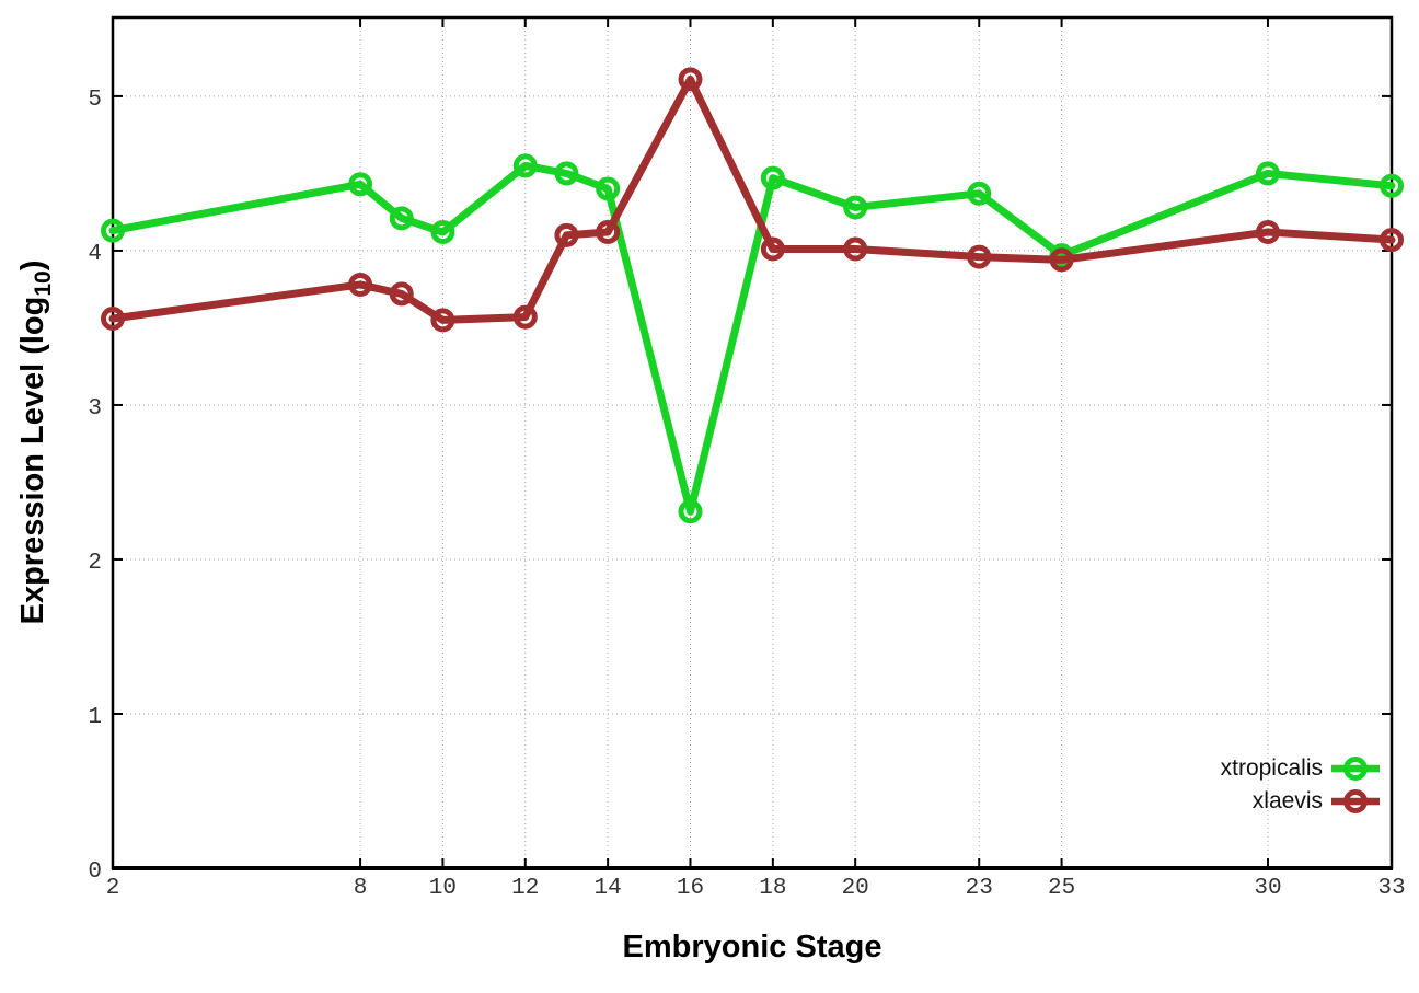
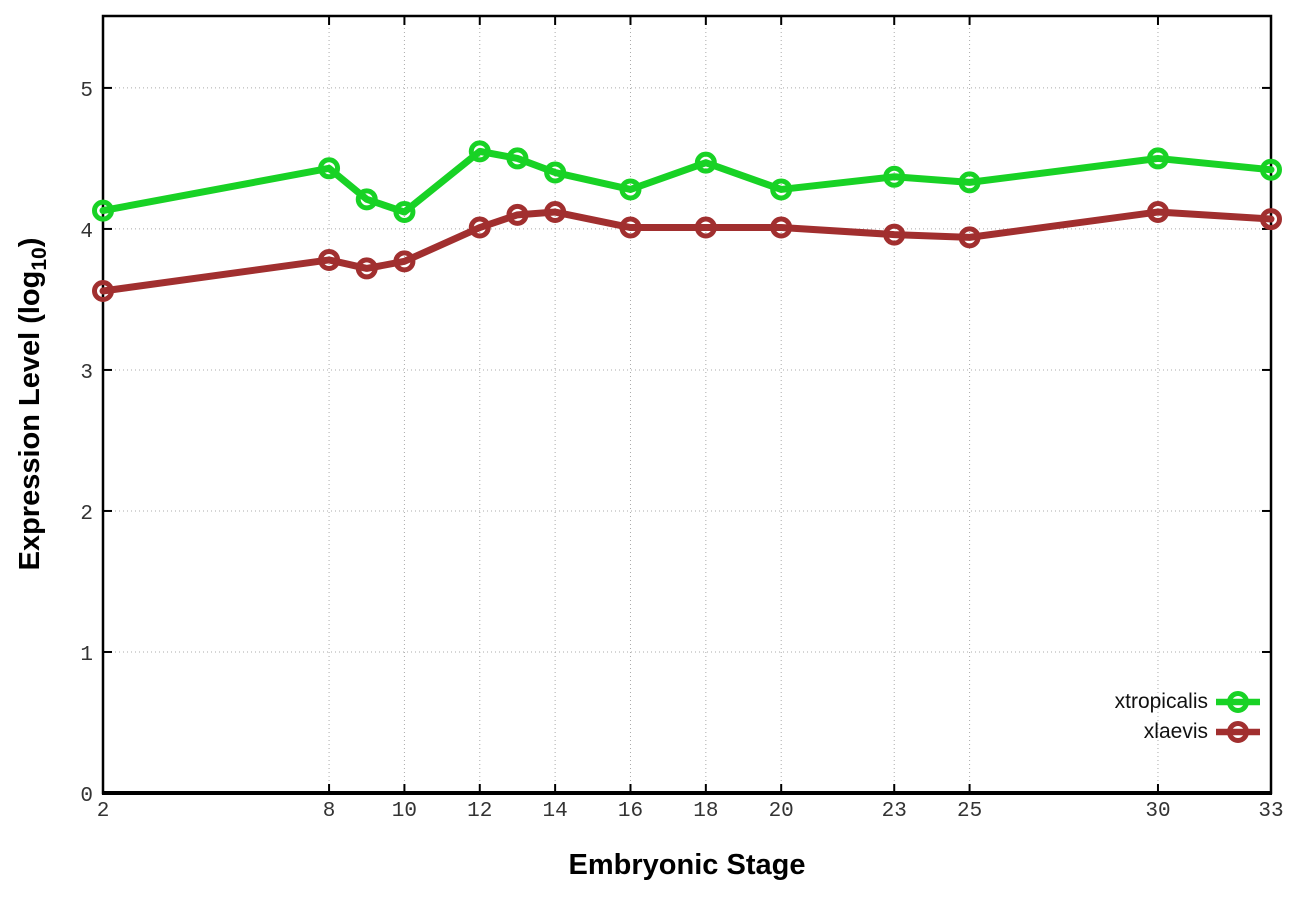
xlaevis/10: 3.55 -> 3.77
xlaevis/12: 3.57 -> 4.01
xtropicalis/16: 2.31 -> 4.28
xlaevis/16: 5.11 -> 4.01
xtropicalis/25: 3.97 -> 4.33
